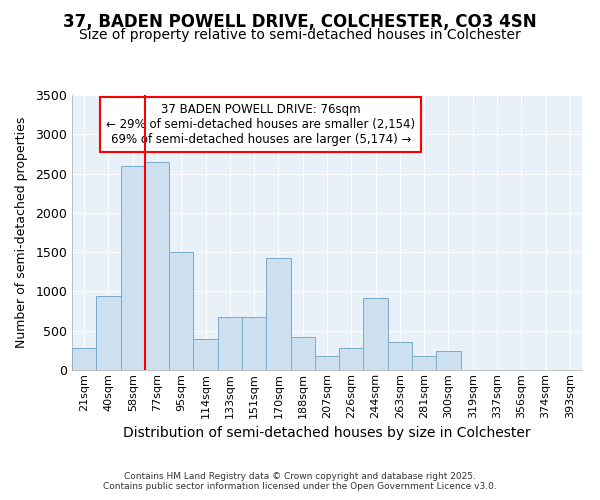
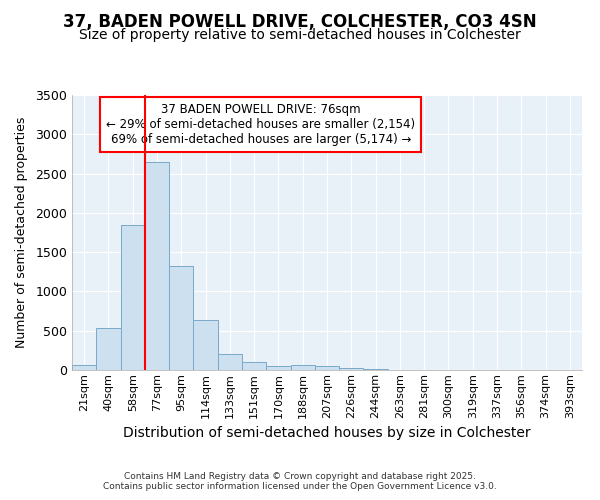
21sqm: 280 -> 60
40sqm: 940 -> 530
58sqm: 2600 -> 1850
95sqm: 1500 -> 1320
114sqm: 400 -> 640
133sqm: 680 -> 210
151sqm: 680 -> 100
170sqm: 1420 -> 50
188sqm: 420 -> 60
207sqm: 180 -> 40
226sqm: 280 -> 20
244sqm: 920 -> 10
263sqm: 360 -> 0
281sqm: 180 -> 0
300sqm: 240 -> 0
